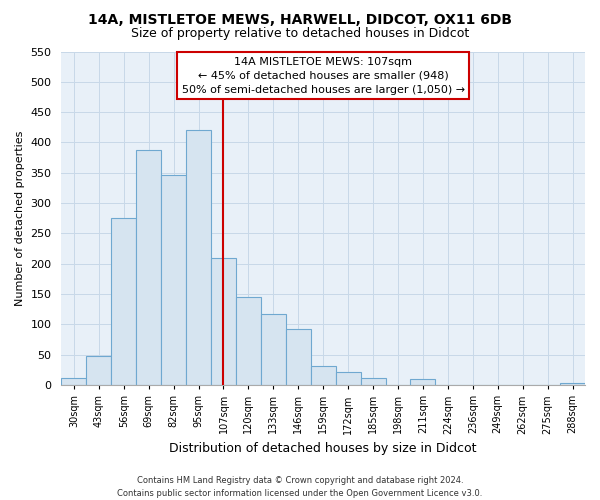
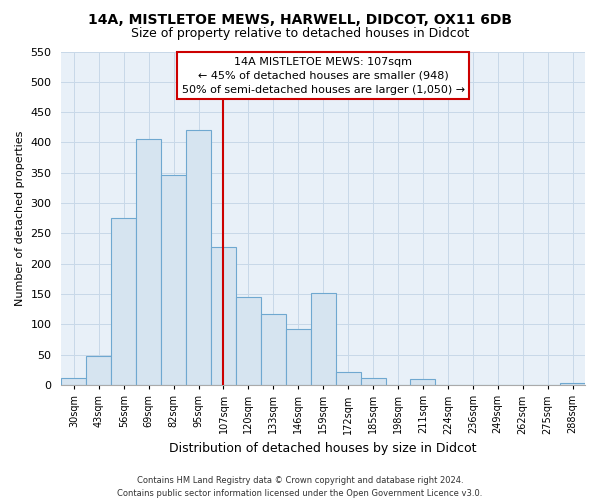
69sqm: 387 -> 406
107sqm: 210 -> 228
159sqm: 31 -> 152
